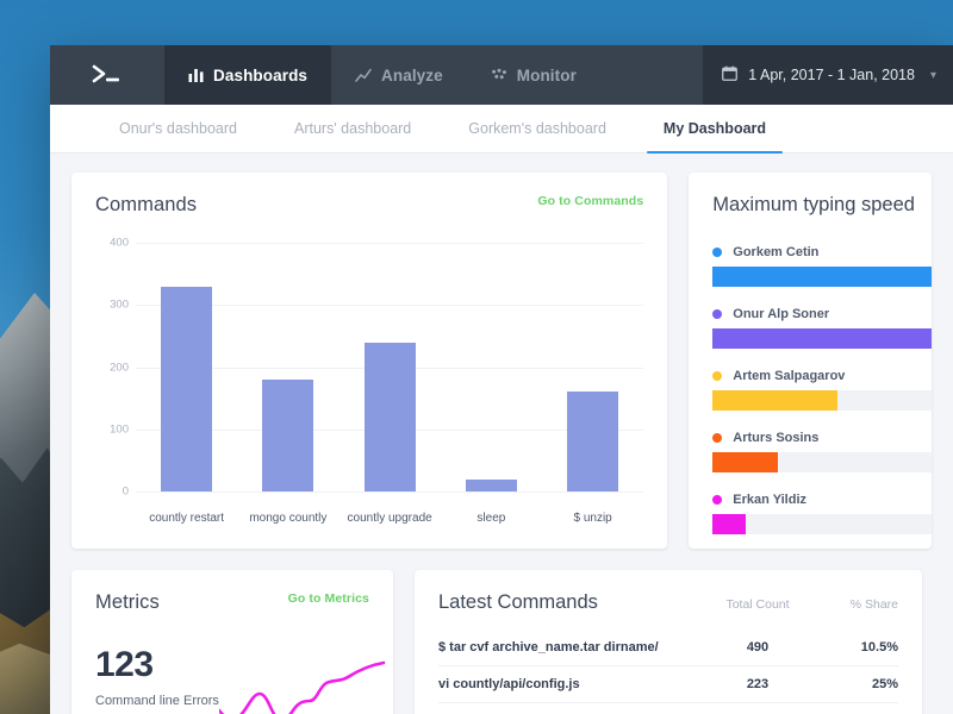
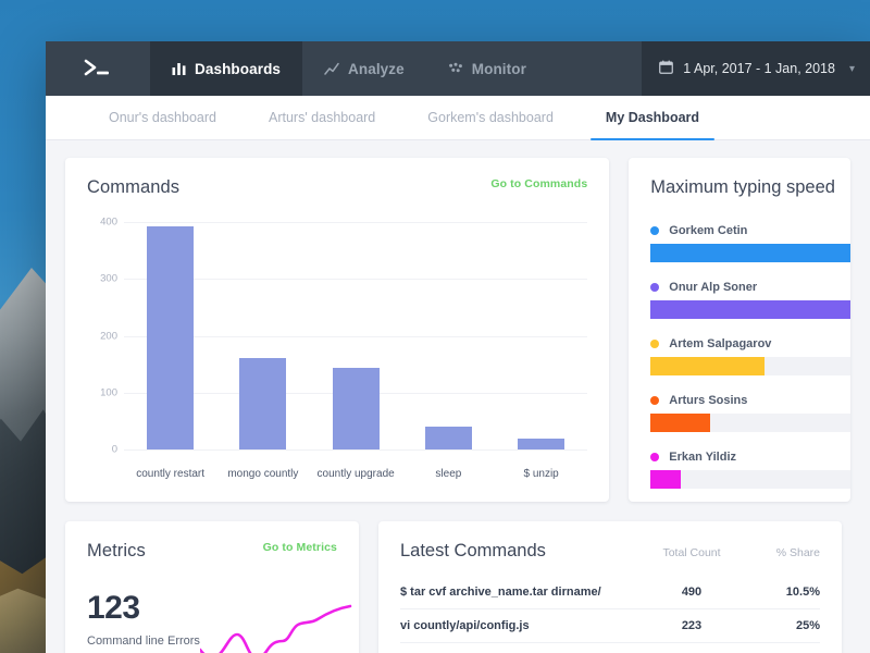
countly restart: 330 -> 390
mongo countly: 180 -> 160
countly upgrade: 240 -> 140
sleep: 20 -> 40
$ unzip: 160 -> 20
